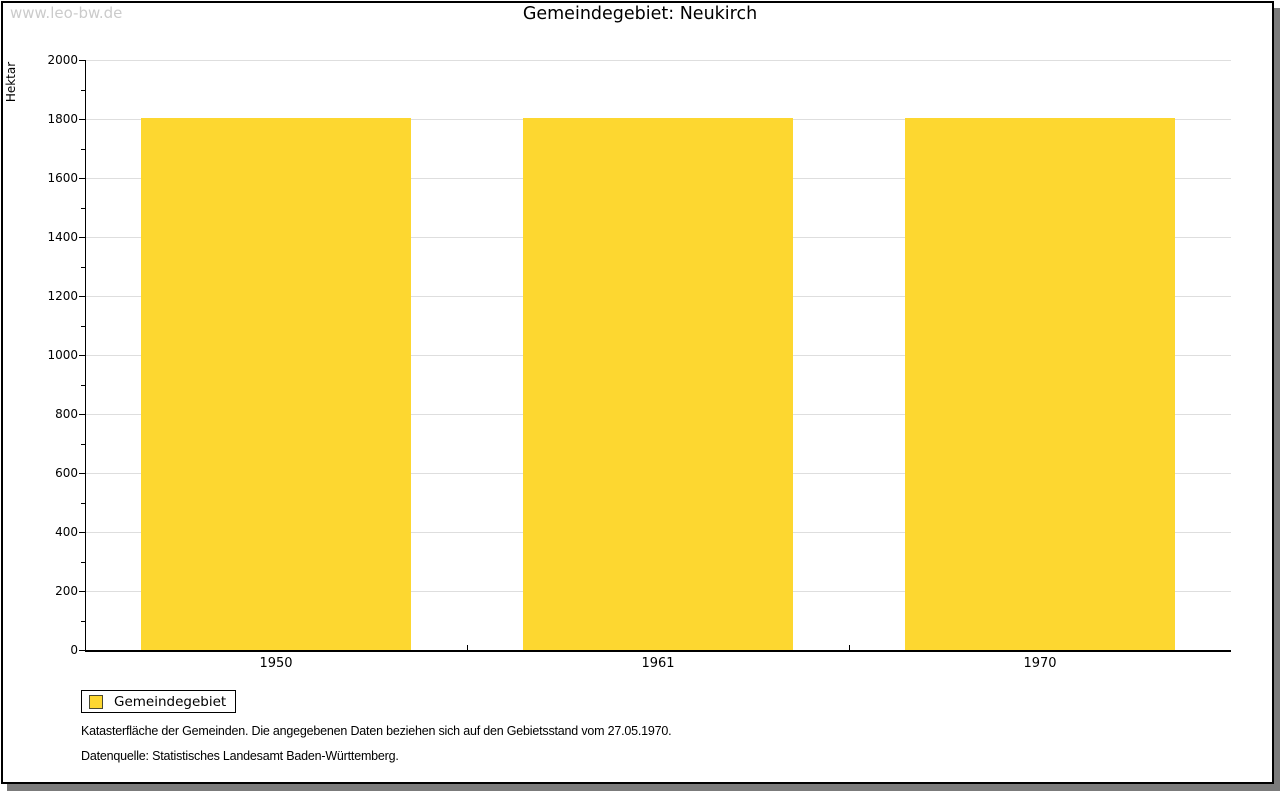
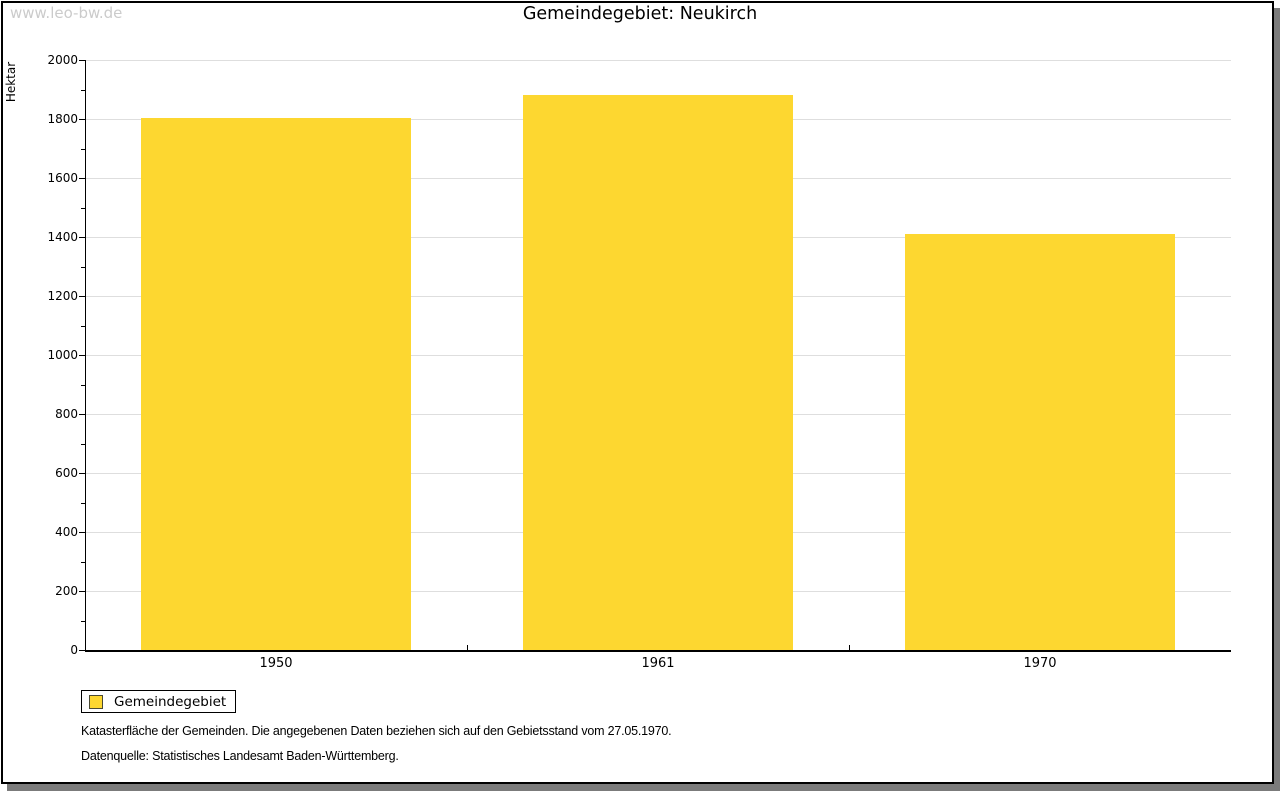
1961: 1800 -> 1880
1970: 1800 -> 1410
